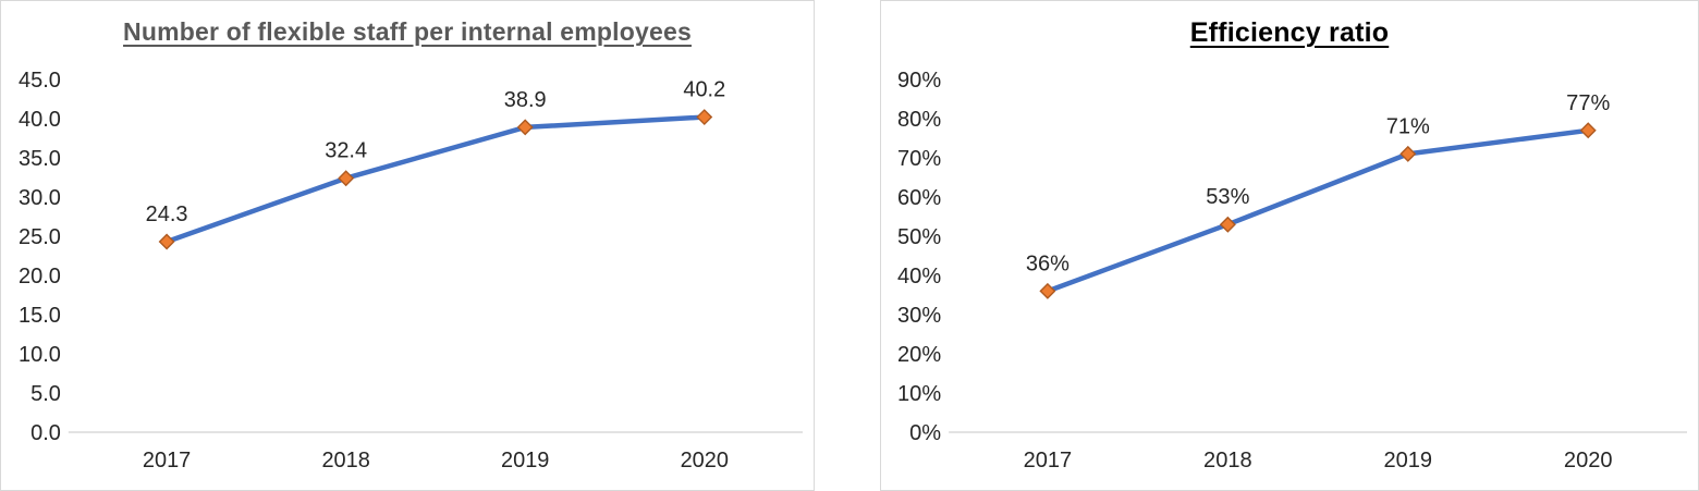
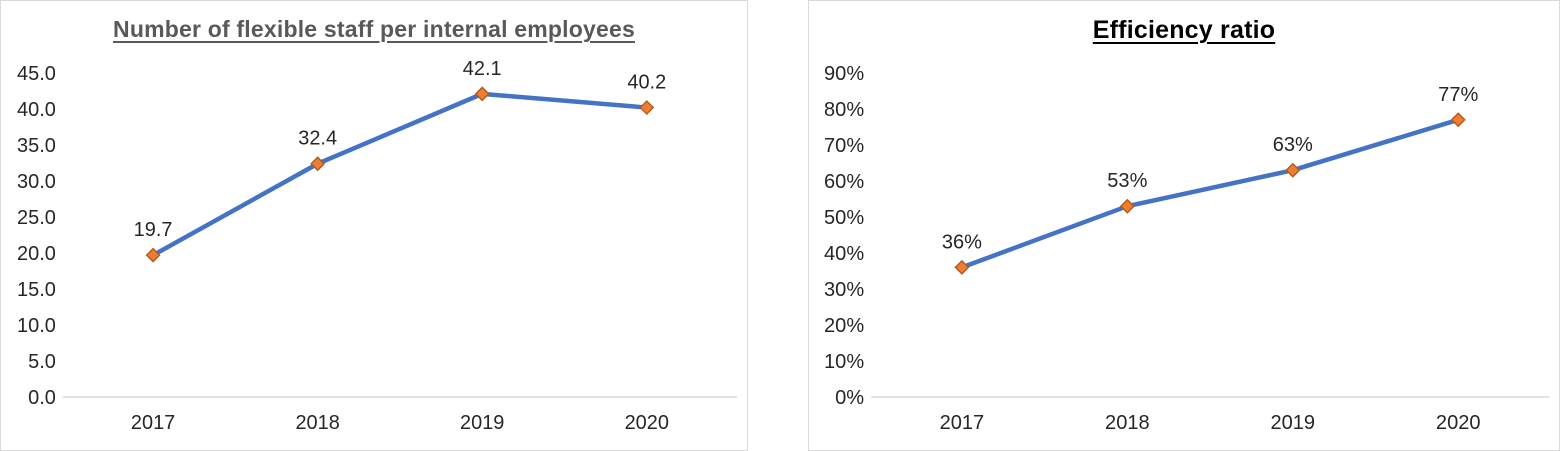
Number of flexible staff per internal employees/2017: 24.3 -> 19.7
Number of flexible staff per internal employees/2019: 38.9 -> 42.1
Efficiency ratio/2019: 71% -> 63%
